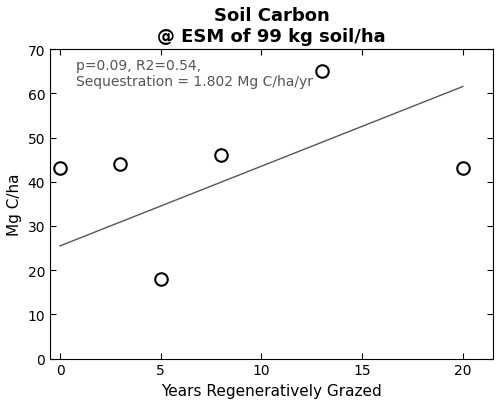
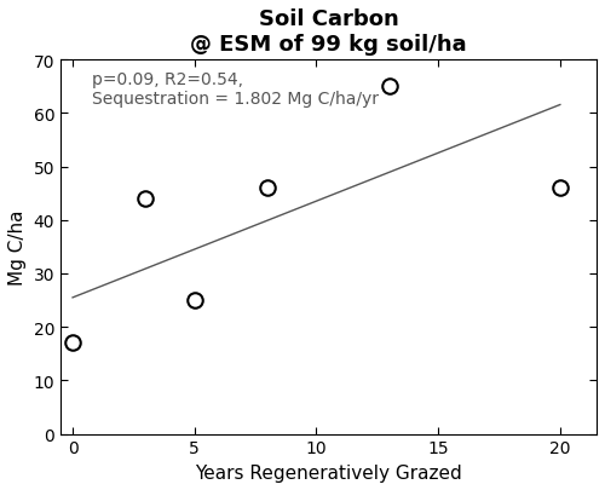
0: 43 -> 17
5: 18 -> 25
20: 43 -> 46
